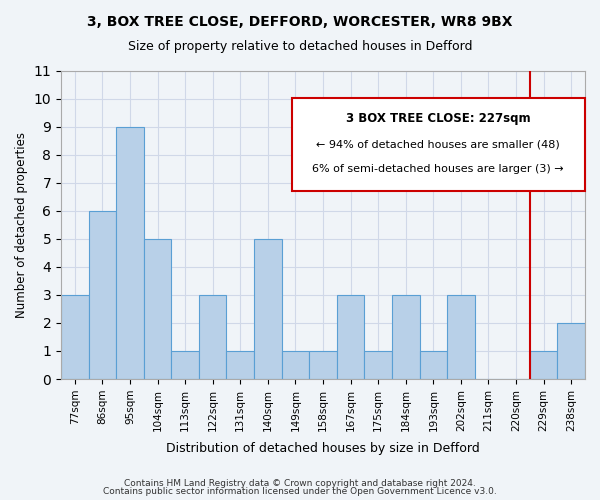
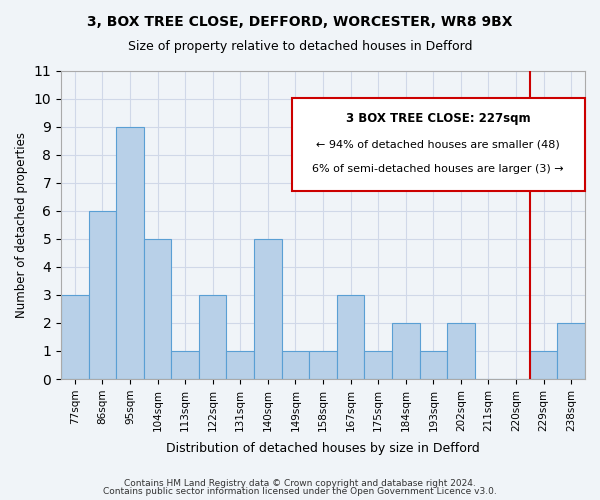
184sqm: 3 -> 2
202sqm: 3 -> 2
